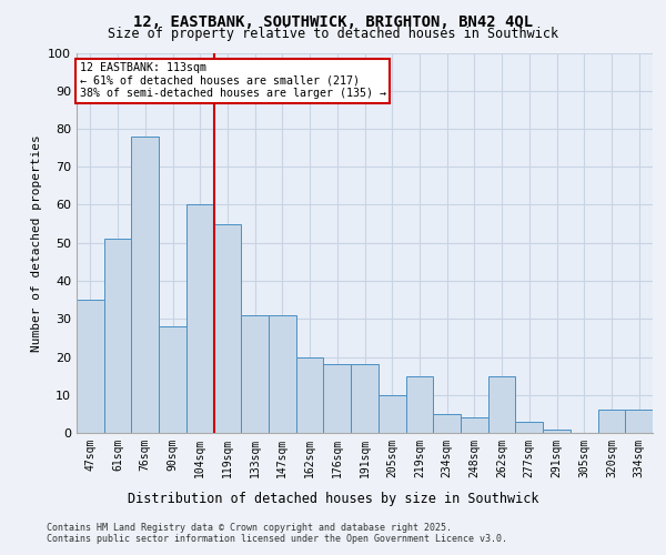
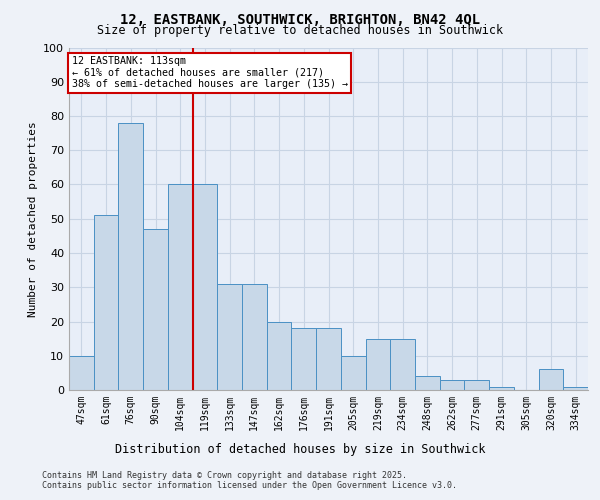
47sqm: 35 -> 10
90sqm: 28 -> 47
119sqm: 55 -> 60
234sqm: 5 -> 15
262sqm: 15 -> 3
334sqm: 6 -> 1
